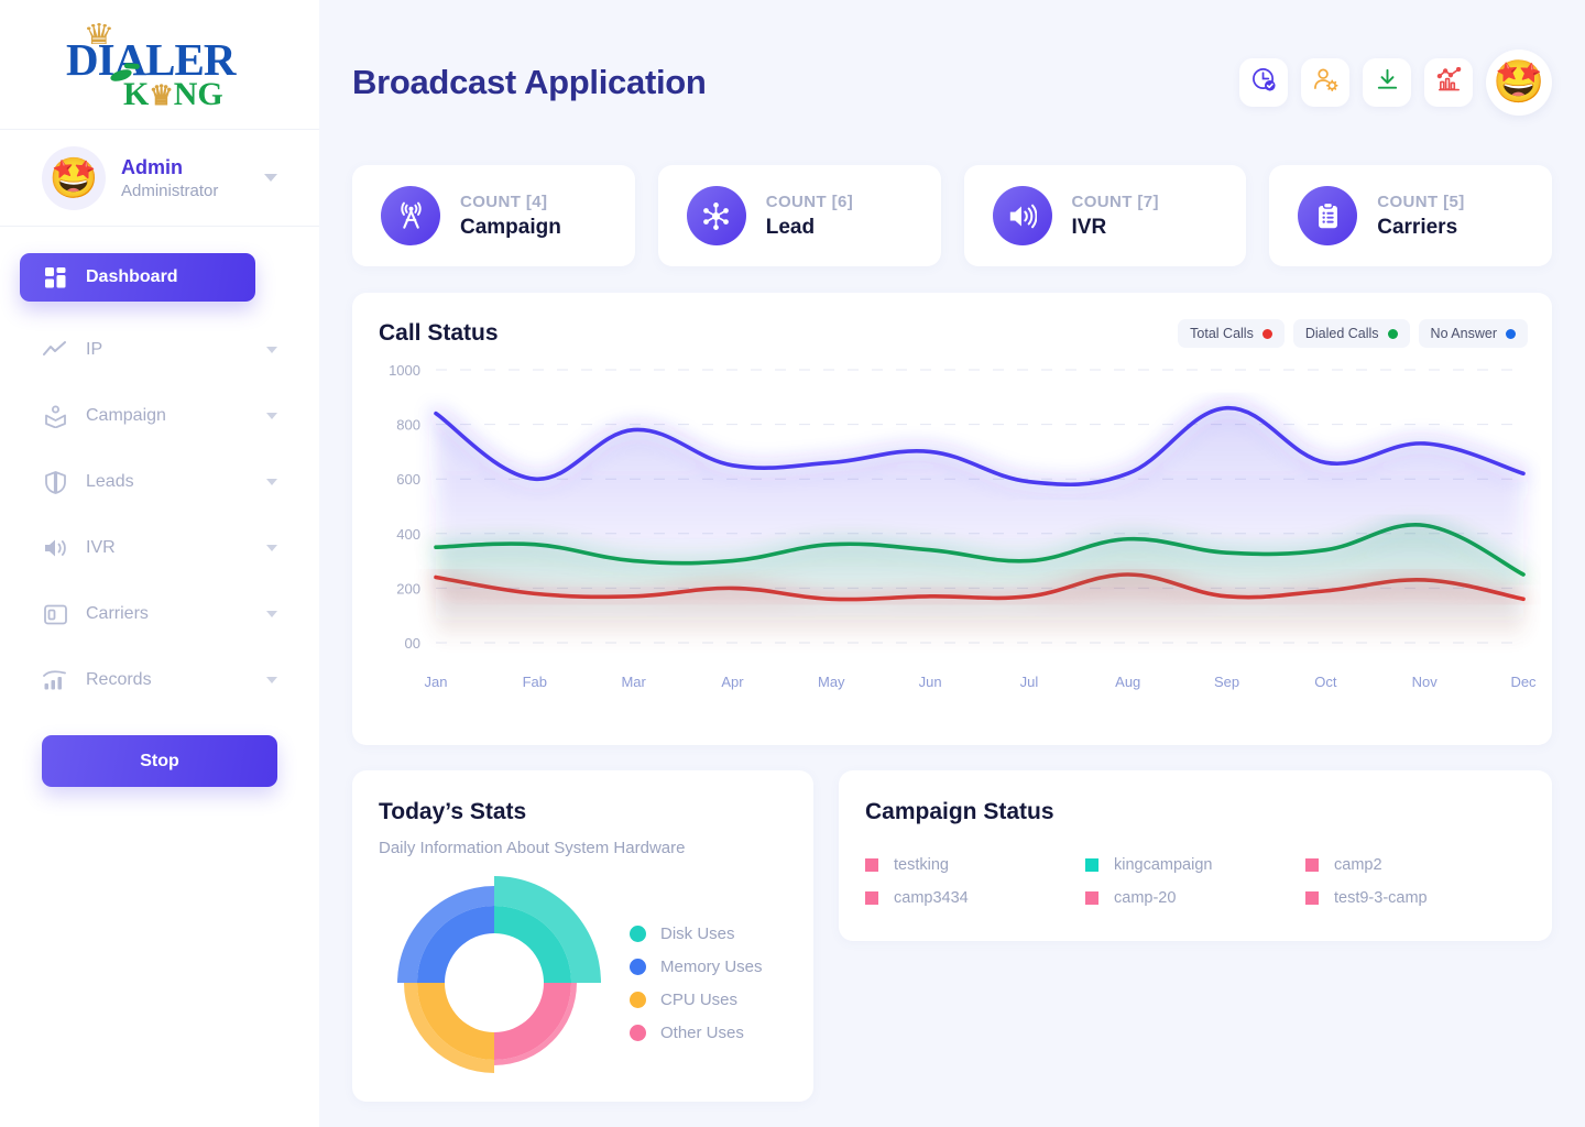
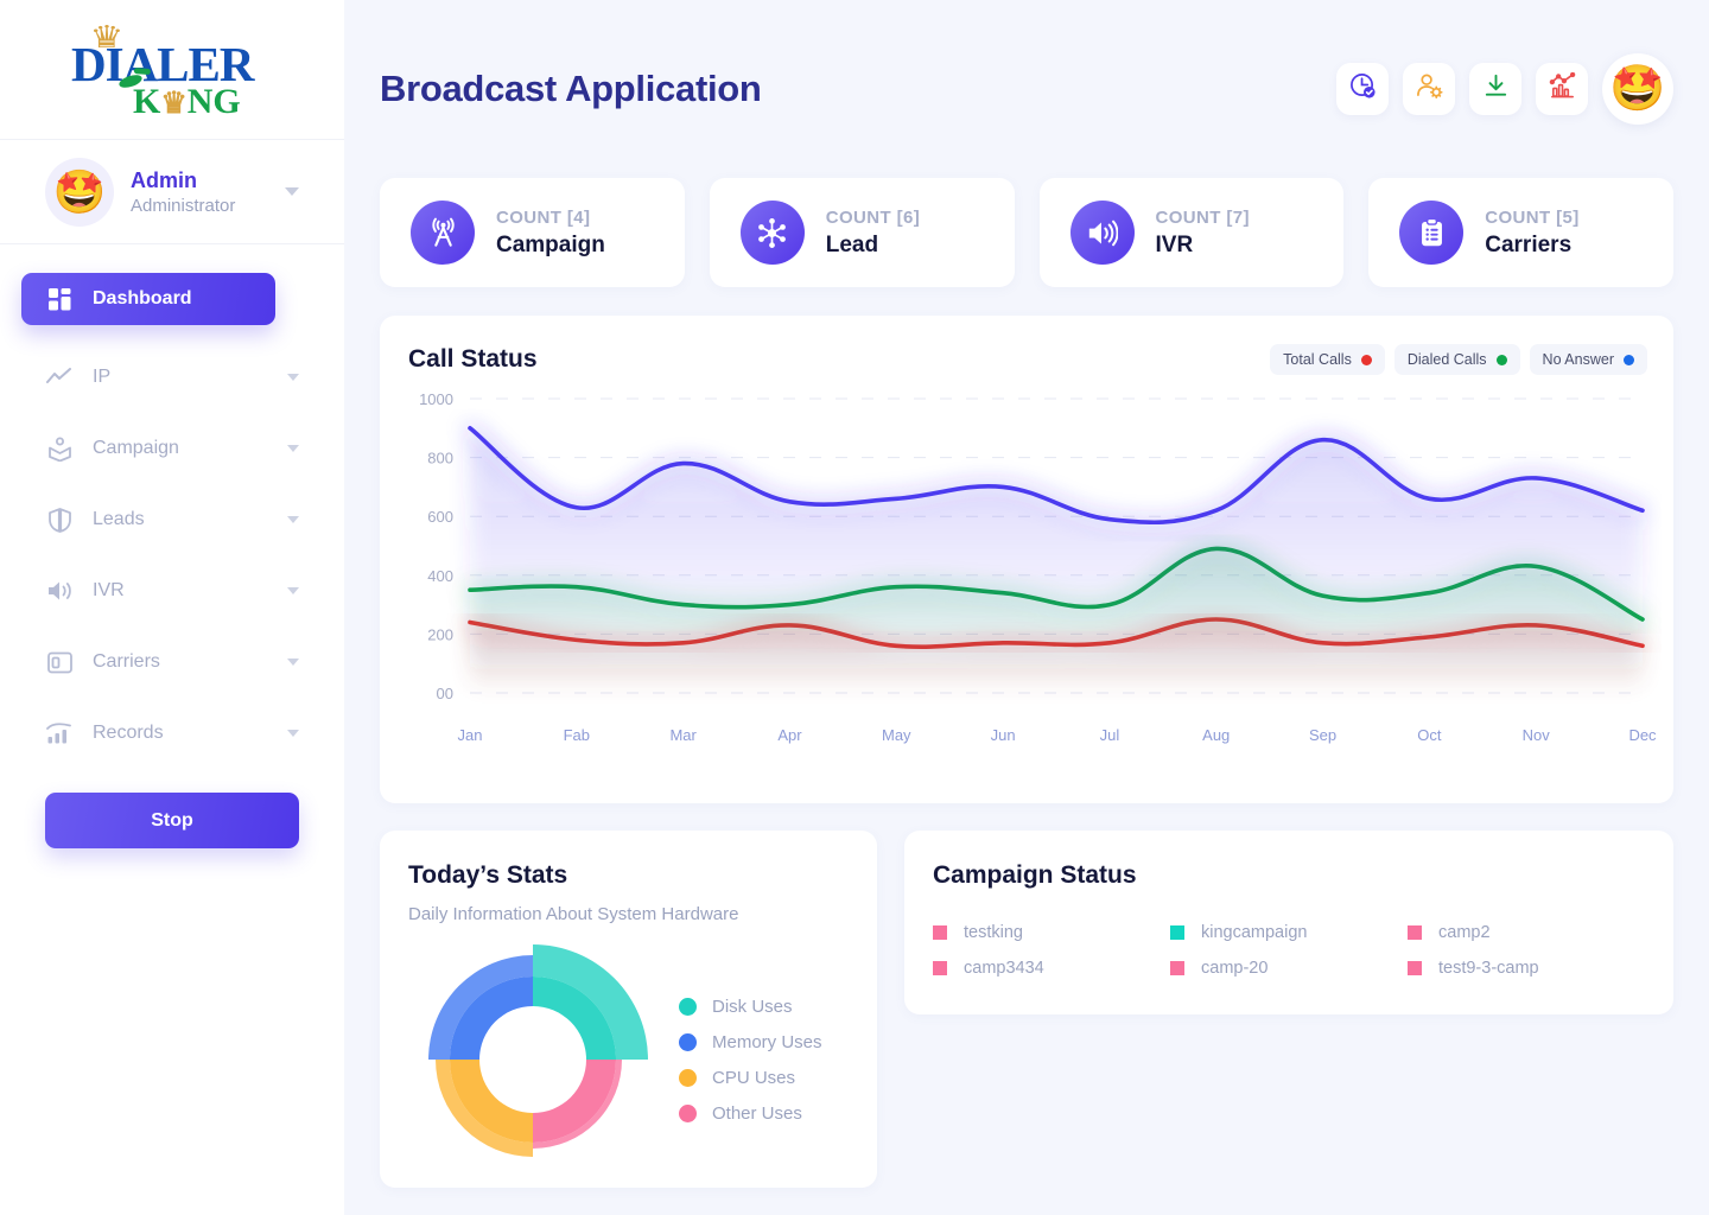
No Answer/Jan: 840 -> 900
No Answer/Fab: 600 -> 630
Total Calls/Apr: 200 -> 230
Dialed Calls/Aug: 380 -> 490
